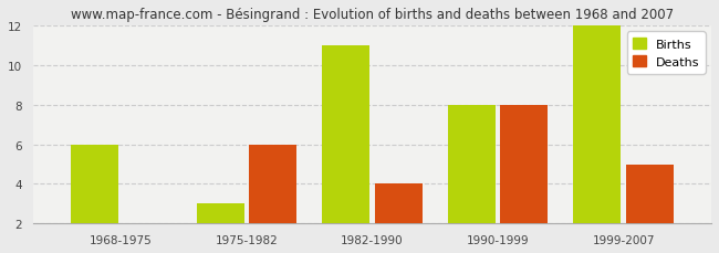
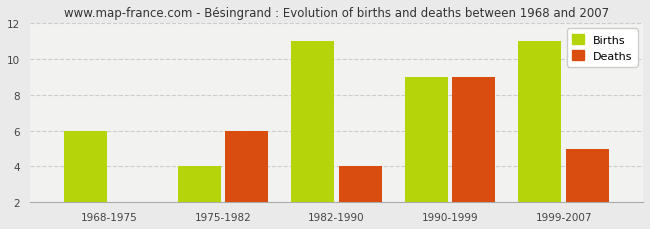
Births/1975-1982: 3 -> 4
Births/1990-1999: 8 -> 9
Deaths/1990-1999: 8 -> 9
Births/1999-2007: 12 -> 11
